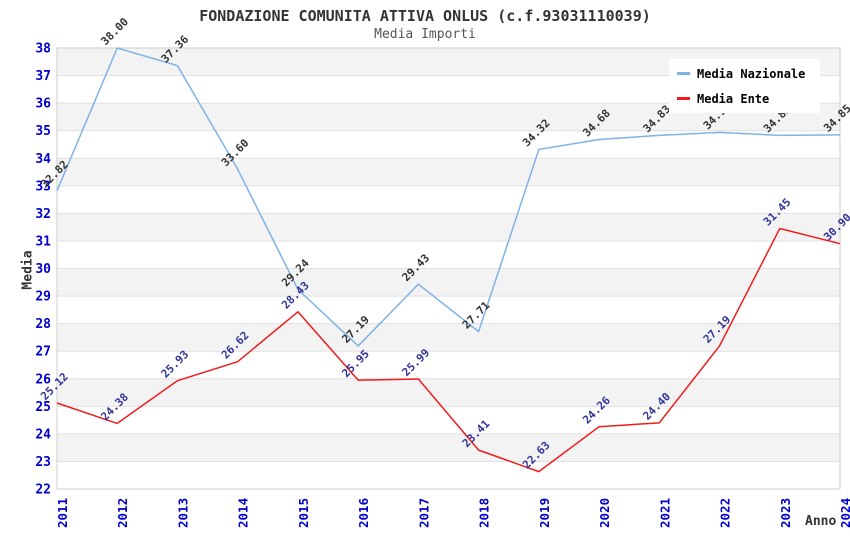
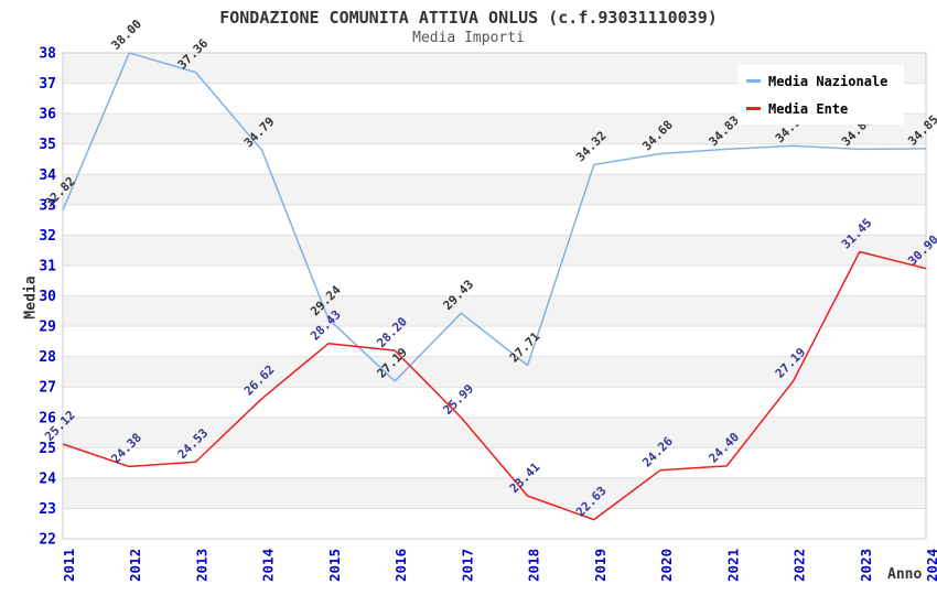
Media Ente/2013: 25.93 -> 24.53
Media Nazionale/2014: 33.60 -> 34.79
Media Ente/2016: 25.95 -> 28.20
